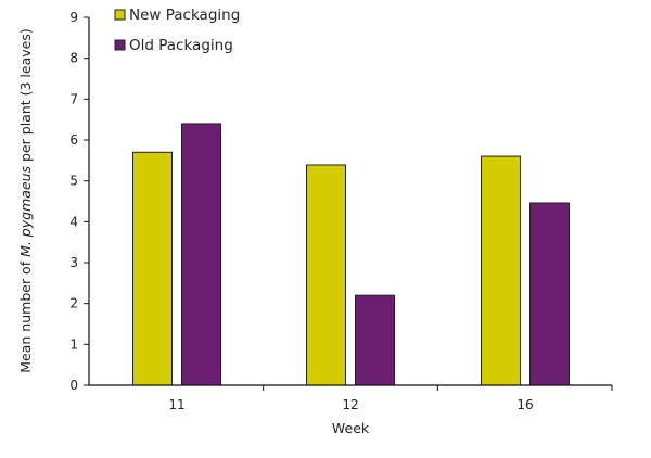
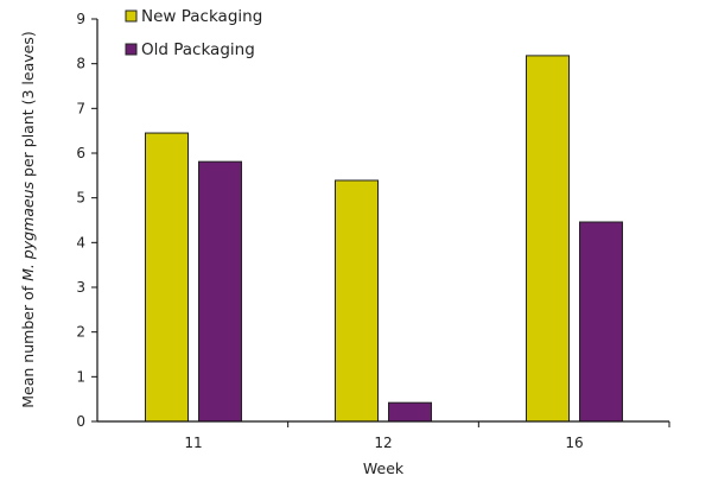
New Packaging/11: 5.7 -> 6.5
Old Packaging/11: 6.4 -> 5.8
Old Packaging/12: 2.2 -> 0.4
New Packaging/16: 5.6 -> 8.2
